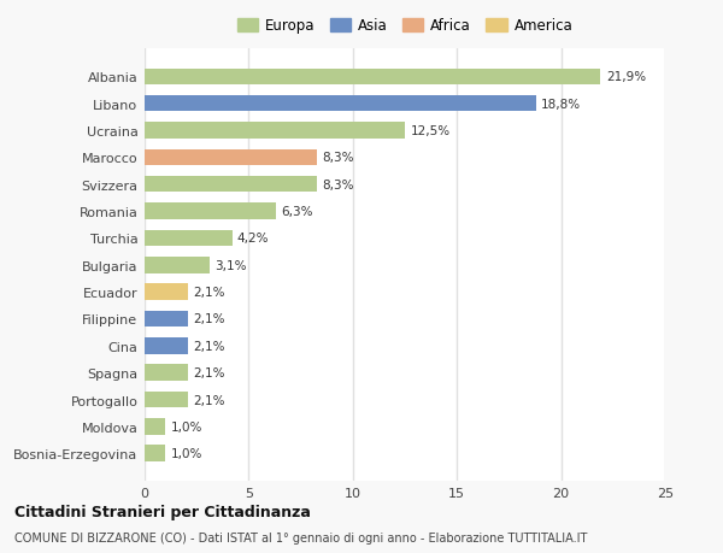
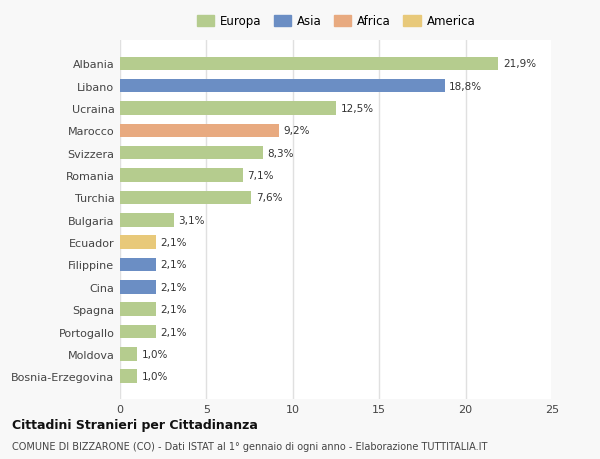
Marocco: 8,3% -> 9,2%
Romania: 6,3% -> 7,1%
Turchia: 4,2% -> 7,6%
